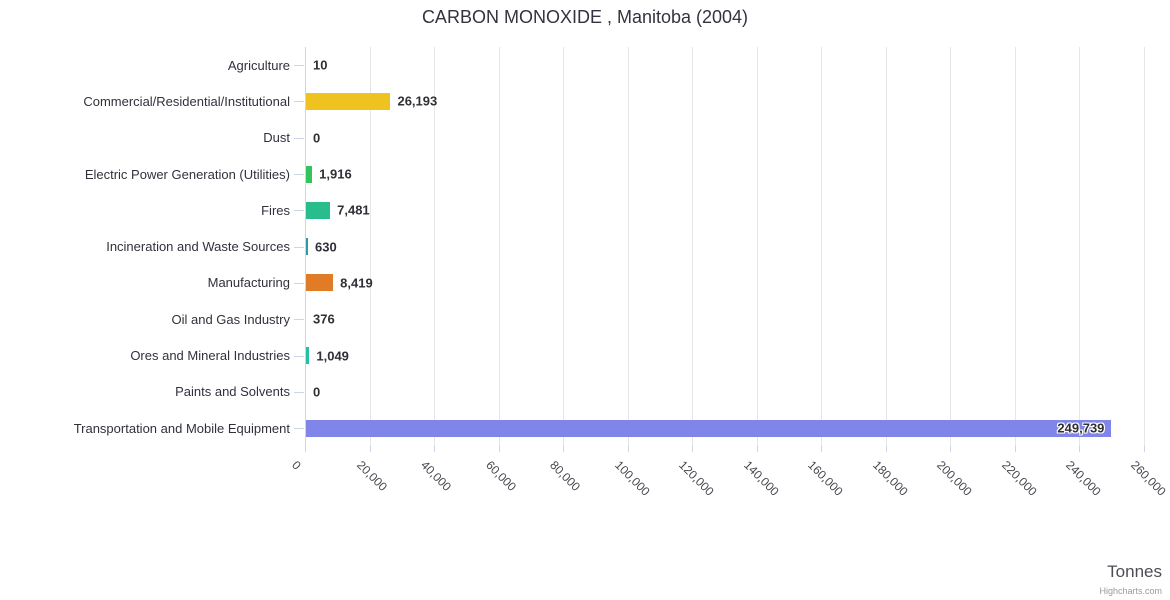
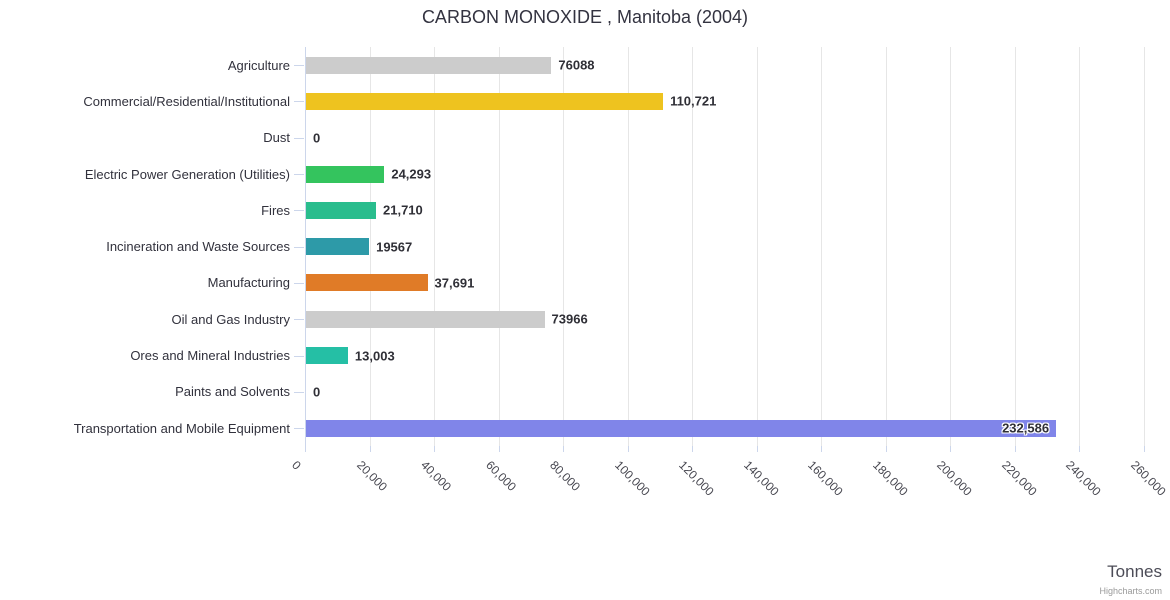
Agriculture: 10 -> 76088
Commercial/Residential/Institutional: 26,193 -> 110,721
Electric Power Generation (Utilities): 1,916 -> 24,293
Fires: 7,481 -> 21,710
Incineration and Waste Sources: 630 -> 19567
Manufacturing: 8,419 -> 37,691
Oil and Gas Industry: 376 -> 73966
Ores and Mineral Industries: 1,049 -> 13,003
Transportation and Mobile Equipment: 249,739 -> 232,586
